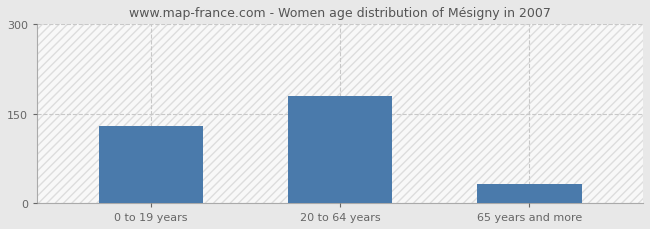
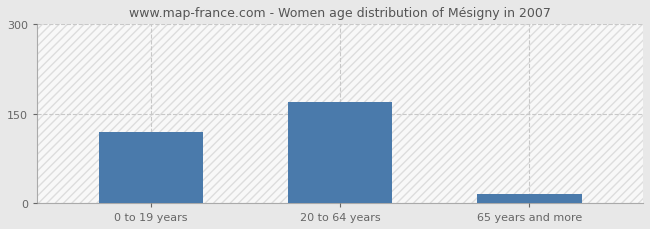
0 to 19 years: 130 -> 120
20 to 64 years: 180 -> 170
65 years and more: 32 -> 15
